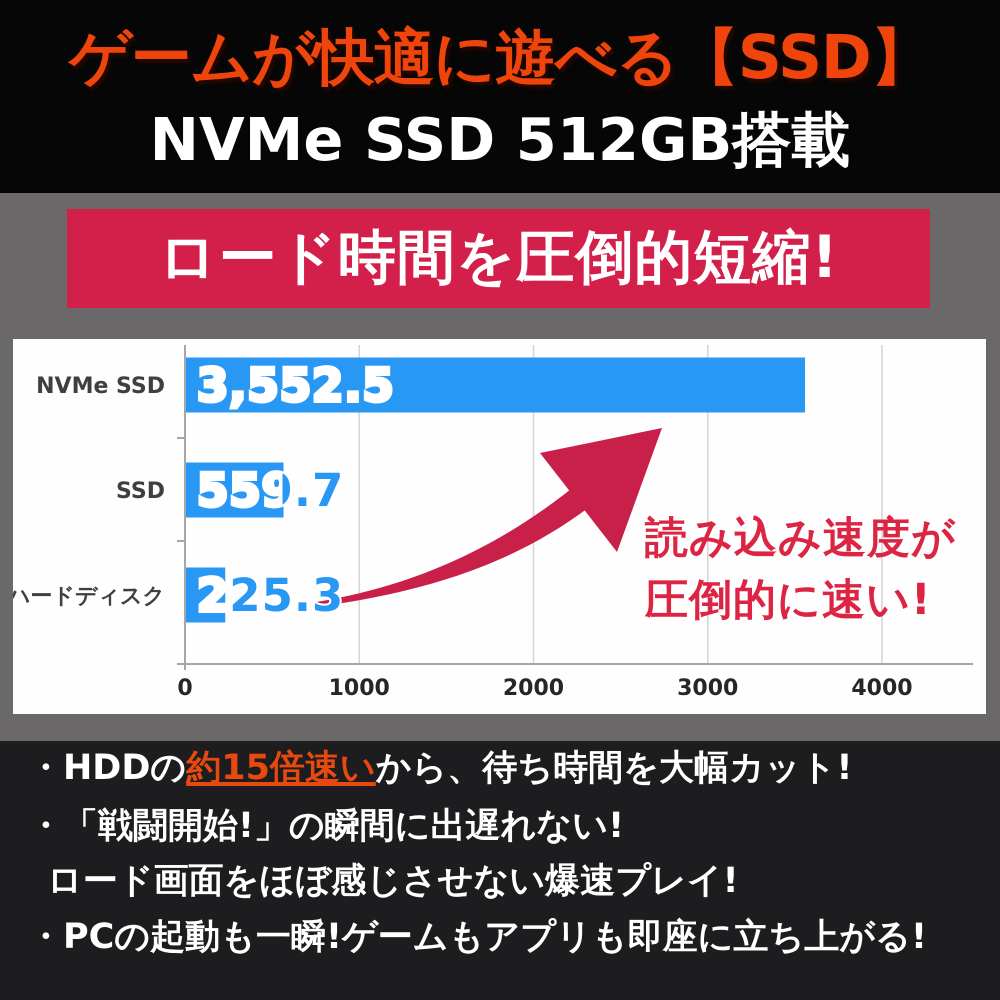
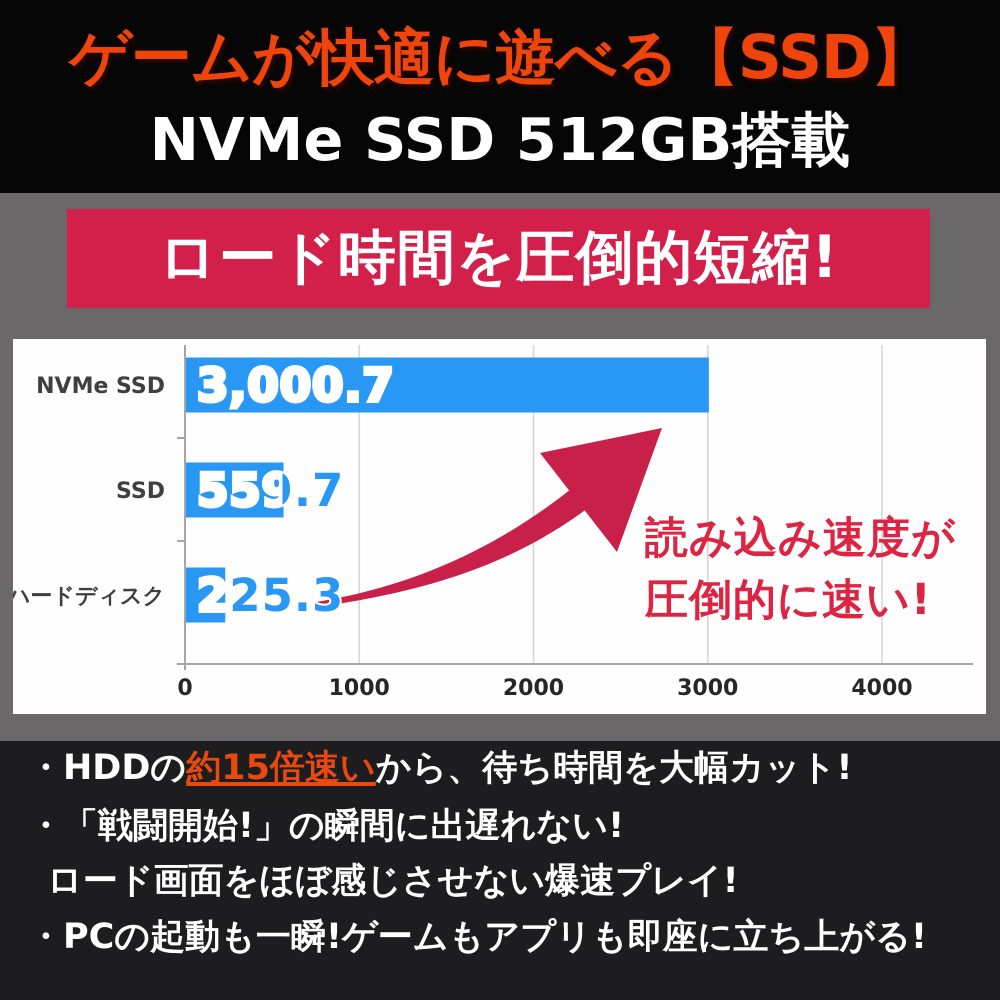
NVMe SSD: 3,552.5 -> 3,000.7
